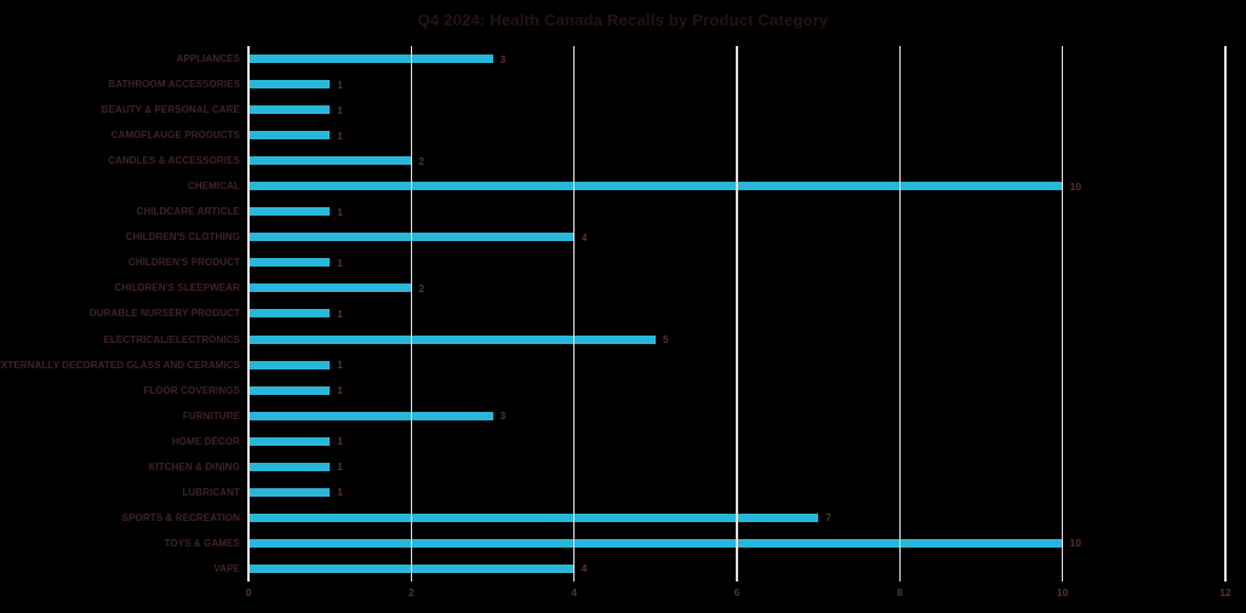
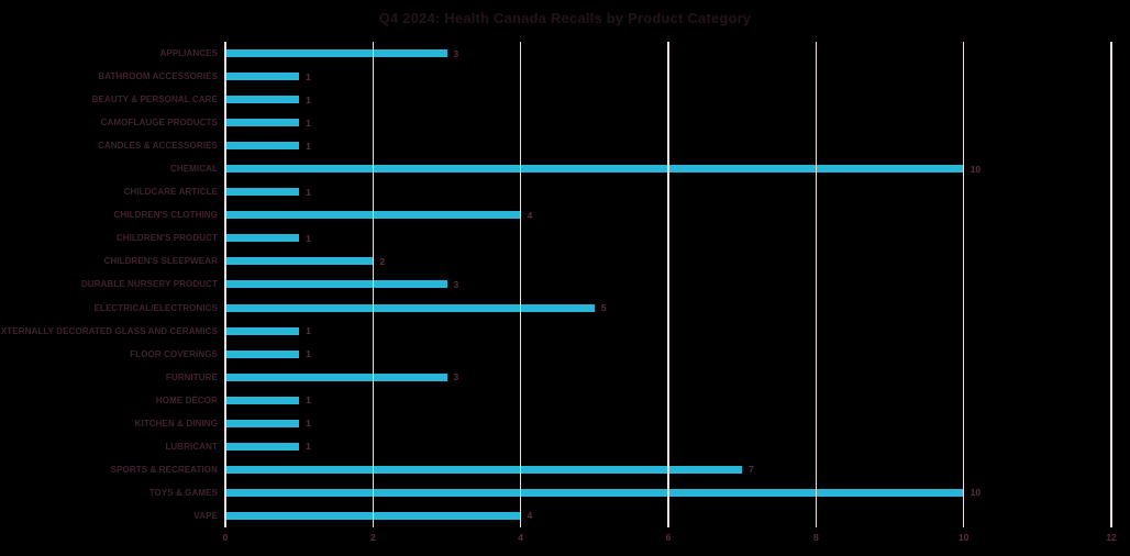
CANDLES & ACCESSORIES: 2 -> 1
DURABLE NURSERY PRODUCT: 1 -> 3
